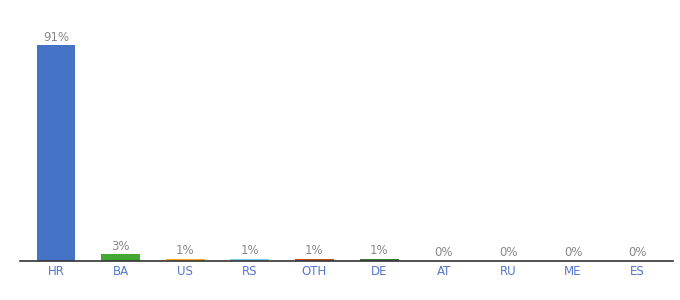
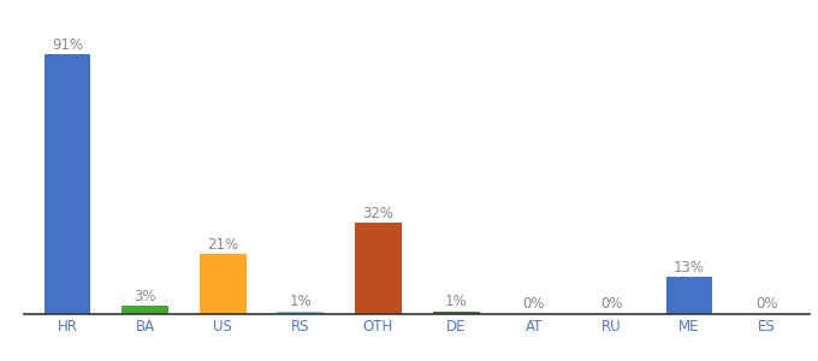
US: 1% -> 21%
OTH: 1% -> 32%
ME: 0% -> 13%
